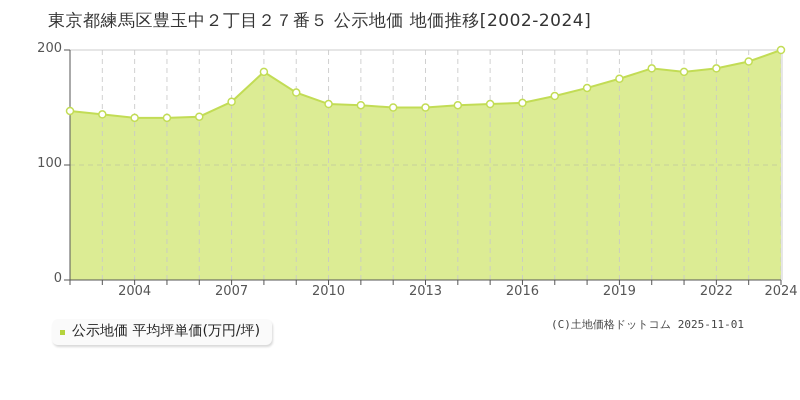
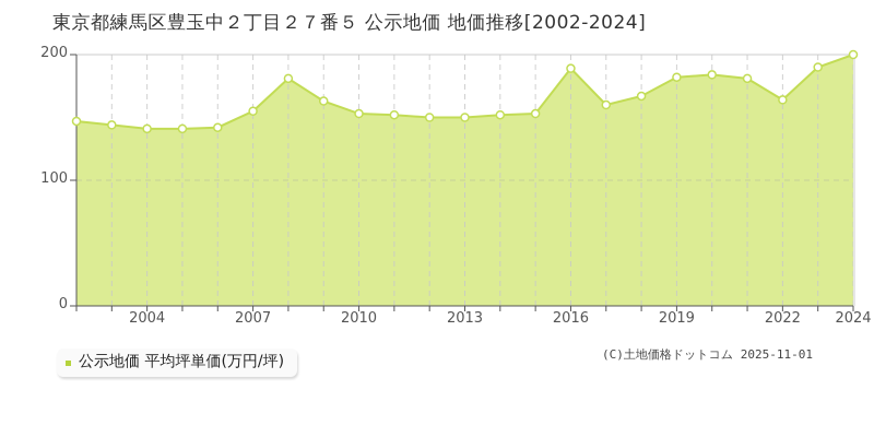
2016: 154 -> 189
2019: 175 -> 182
2022: 184 -> 164
